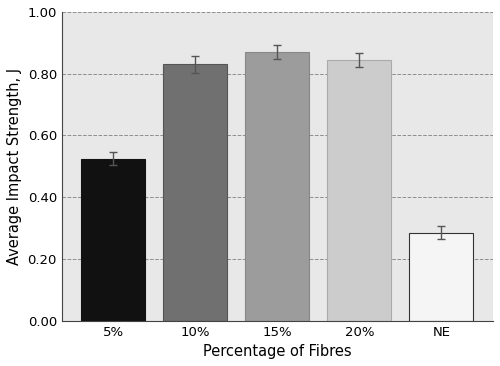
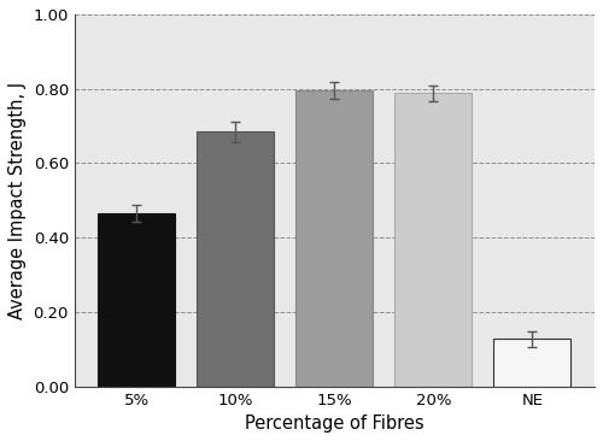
5%: 0.525 -> 0.465
10%: 0.830 -> 0.685
15%: 0.870 -> 0.795
20%: 0.845 -> 0.788
NE: 0.285 -> 0.127
